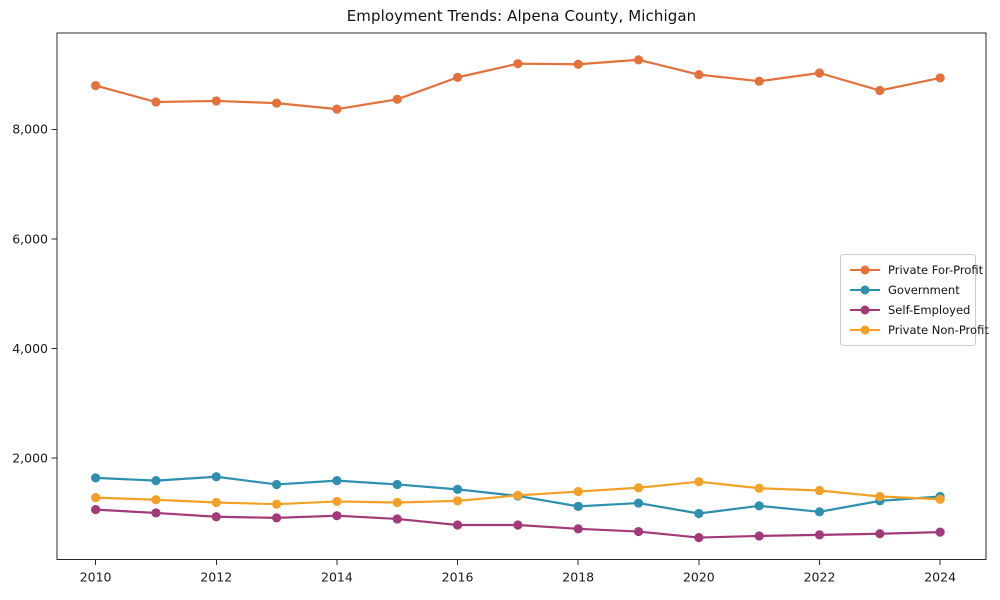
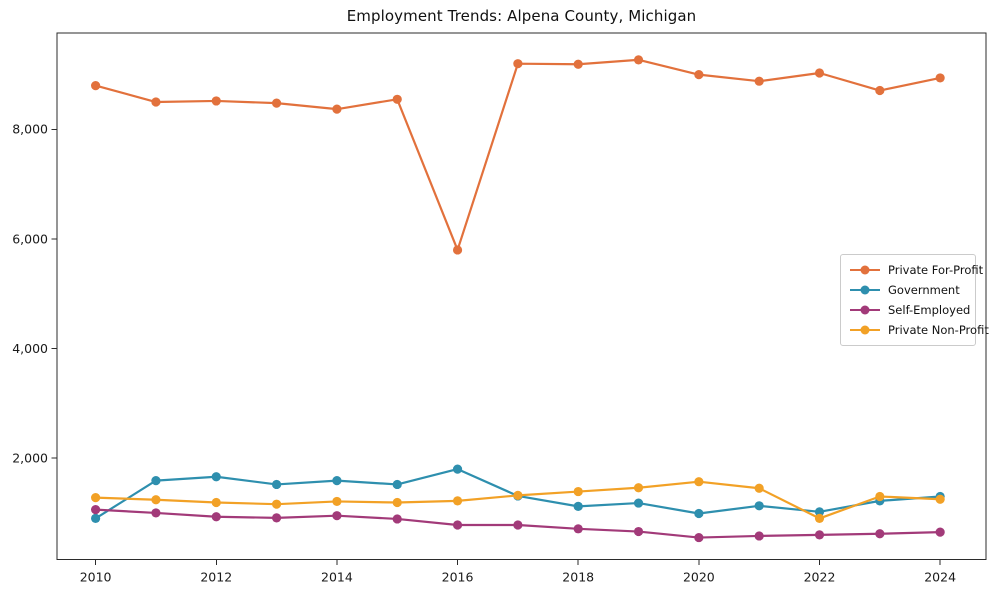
Government/2010: 1600 -> 900
Private For-Profit/2016: 9000 -> 5800
Government/2016: 1400 -> 1800
Private Non-Profit/2022: 1400 -> 900
